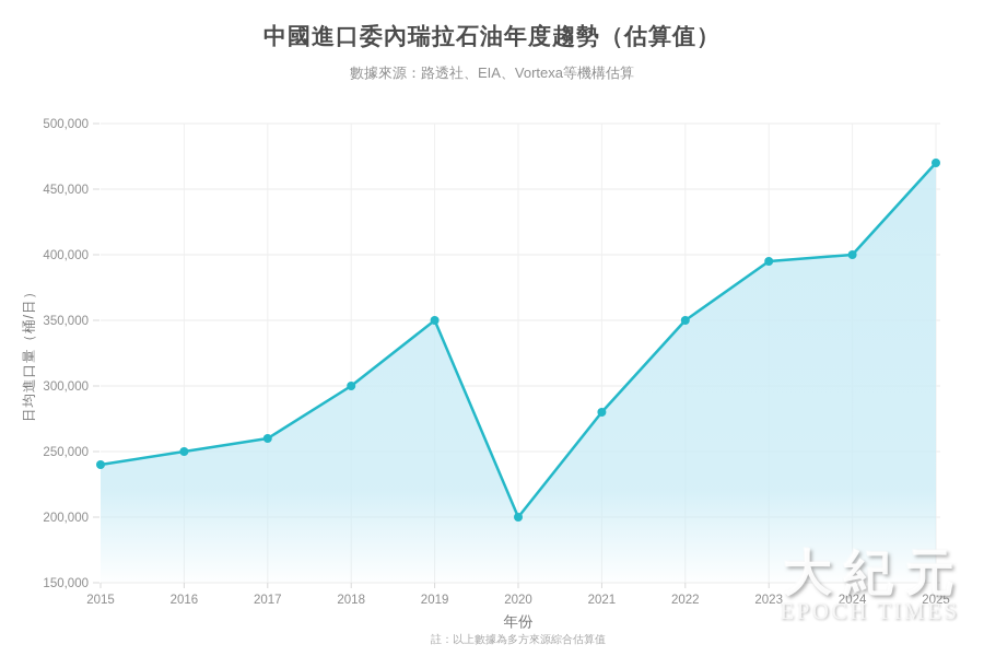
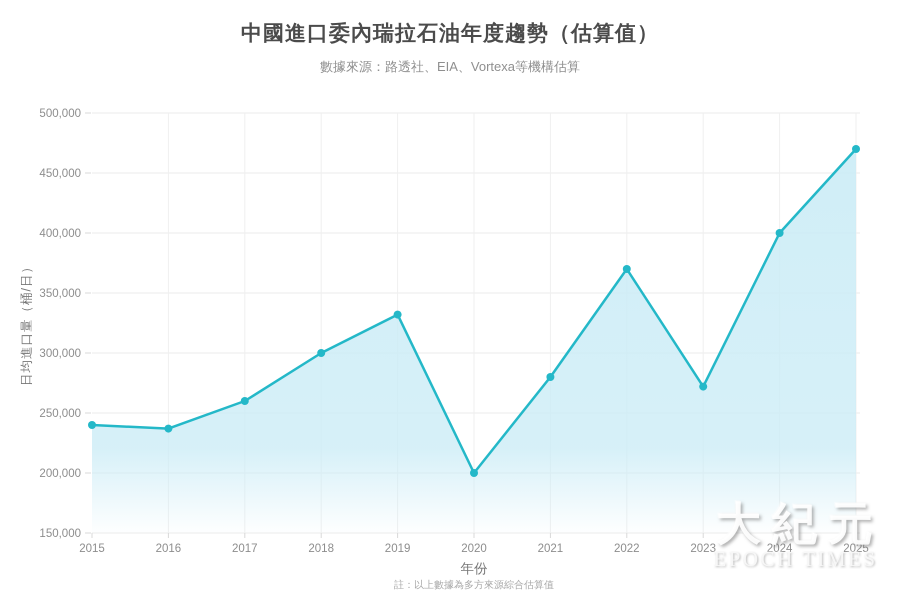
2016: 250000 -> 237000
2019: 350000 -> 332000
2022: 350000 -> 370000
2023: 395000 -> 272000
